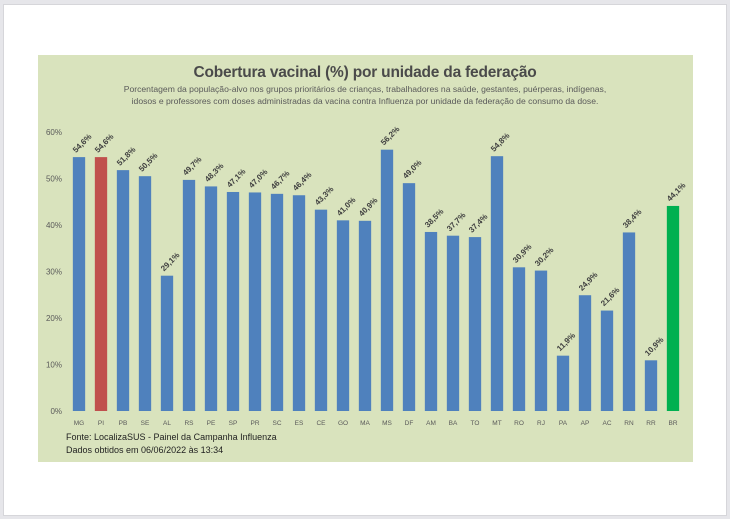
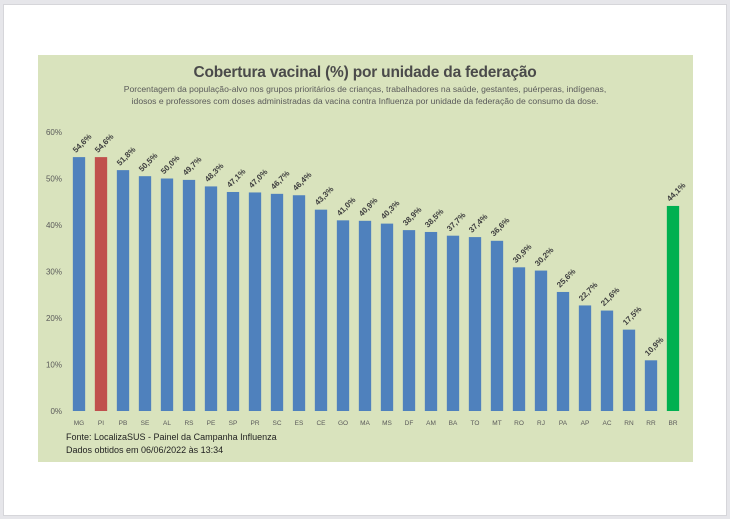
AL: 29,1% -> 50,0%
MS: 56,2% -> 40,3%
DF: 49,0% -> 38,9%
MT: 54,8% -> 36,6%
PA: 11,9% -> 25,6%
AP: 24,9% -> 22,7%
RN: 38,4% -> 17,5%
